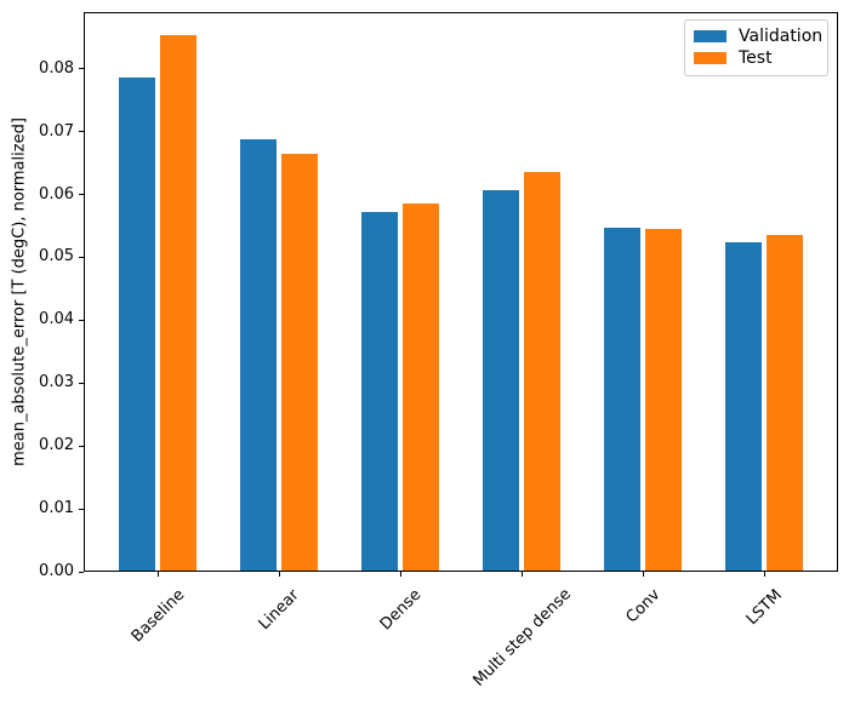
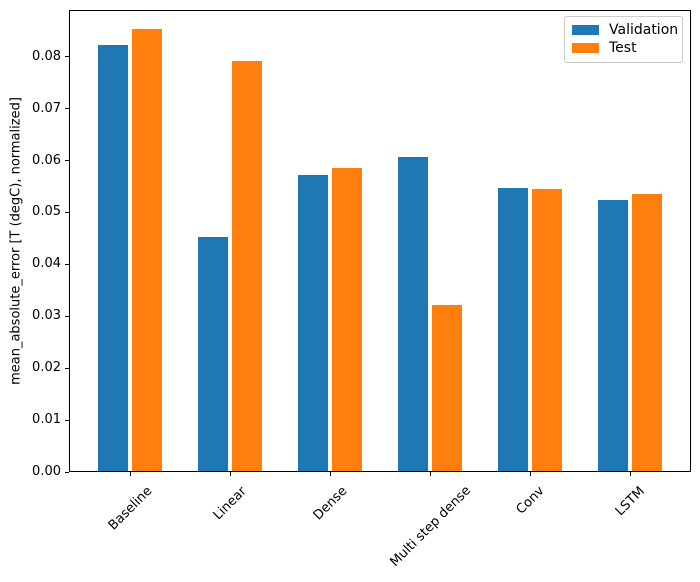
Validation/Baseline: 0.079 -> 0.082
Validation/Linear: 0.069 -> 0.045
Test/Linear: 0.066 -> 0.079
Test/Multi step dense: 0.063 -> 0.032
